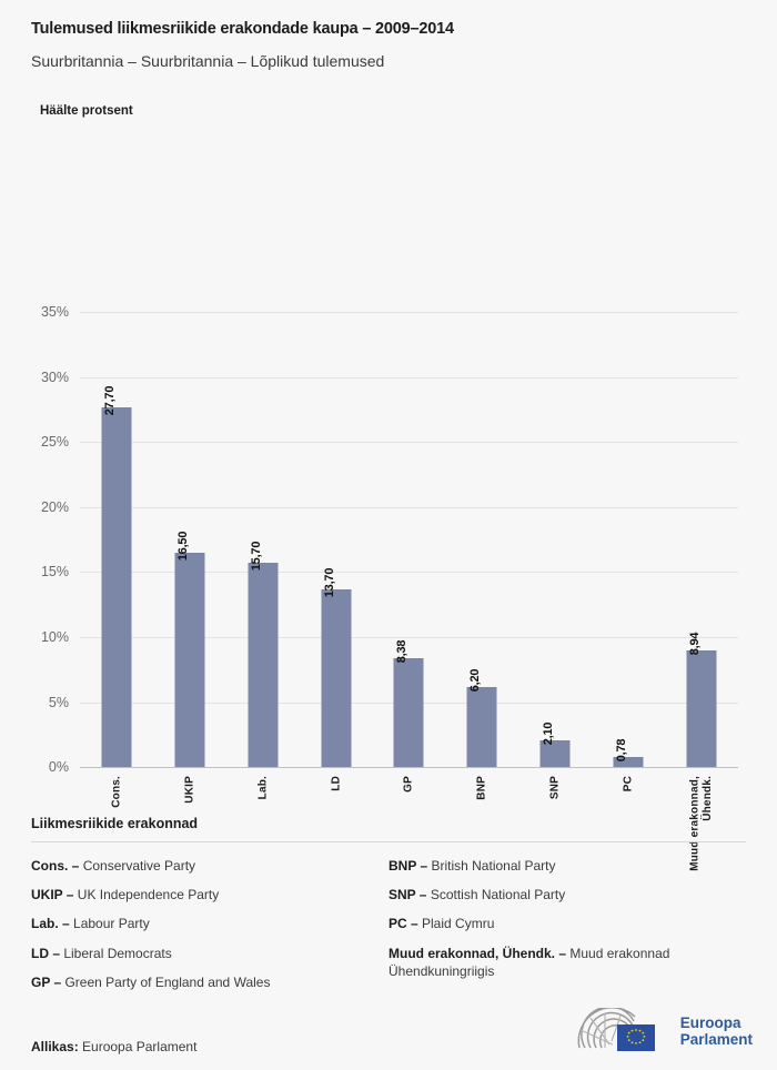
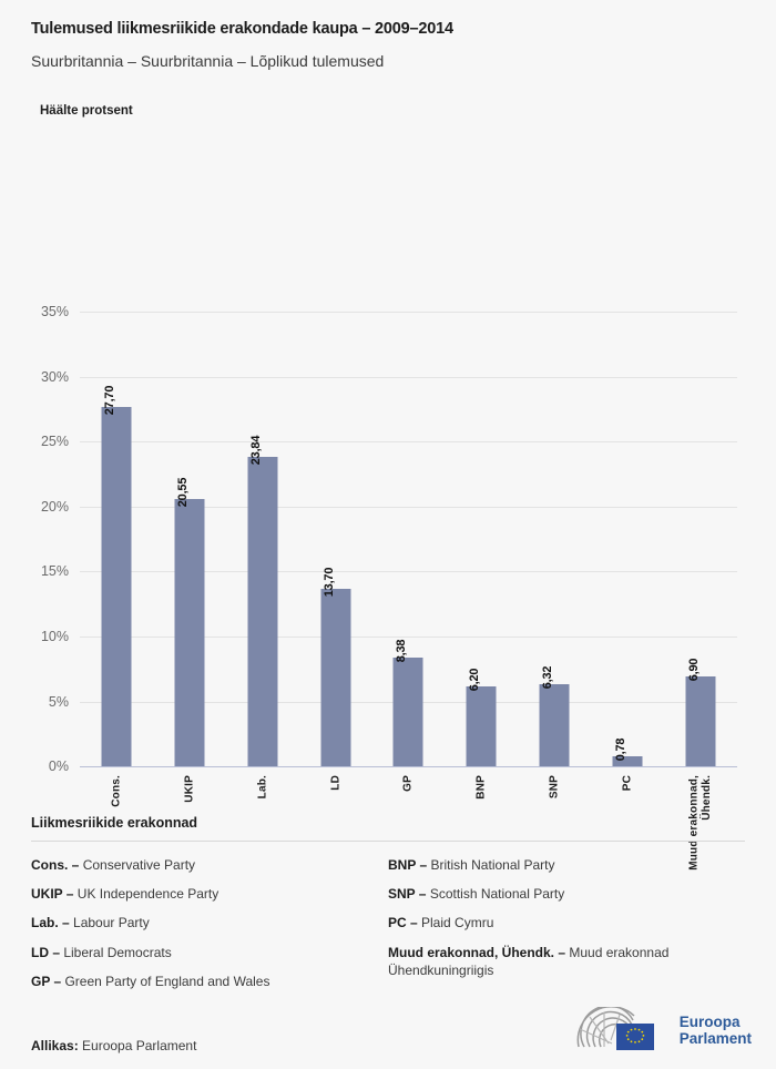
UKIP: 16,50 -> 20,55
Lab.: 15,70 -> 23,84
SNP: 2,10 -> 6,32
Muud erakonnad, Ühendk.: 8,94 -> 6,90
